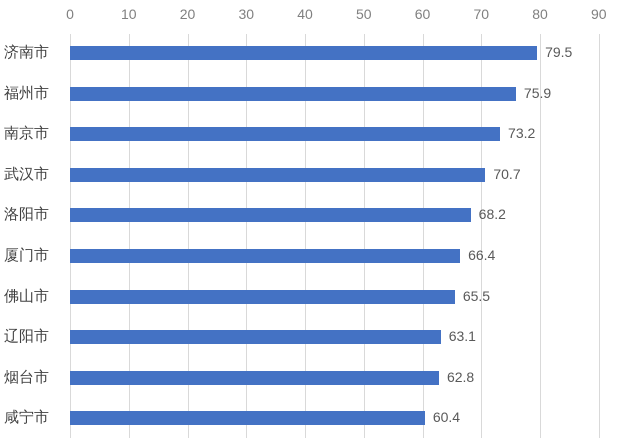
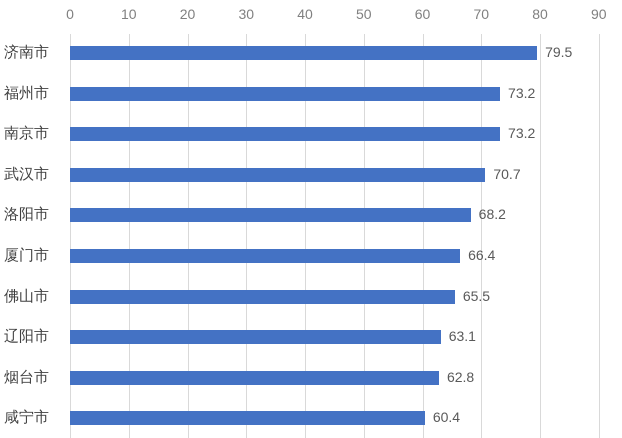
福州市: 75.9 -> 73.2
